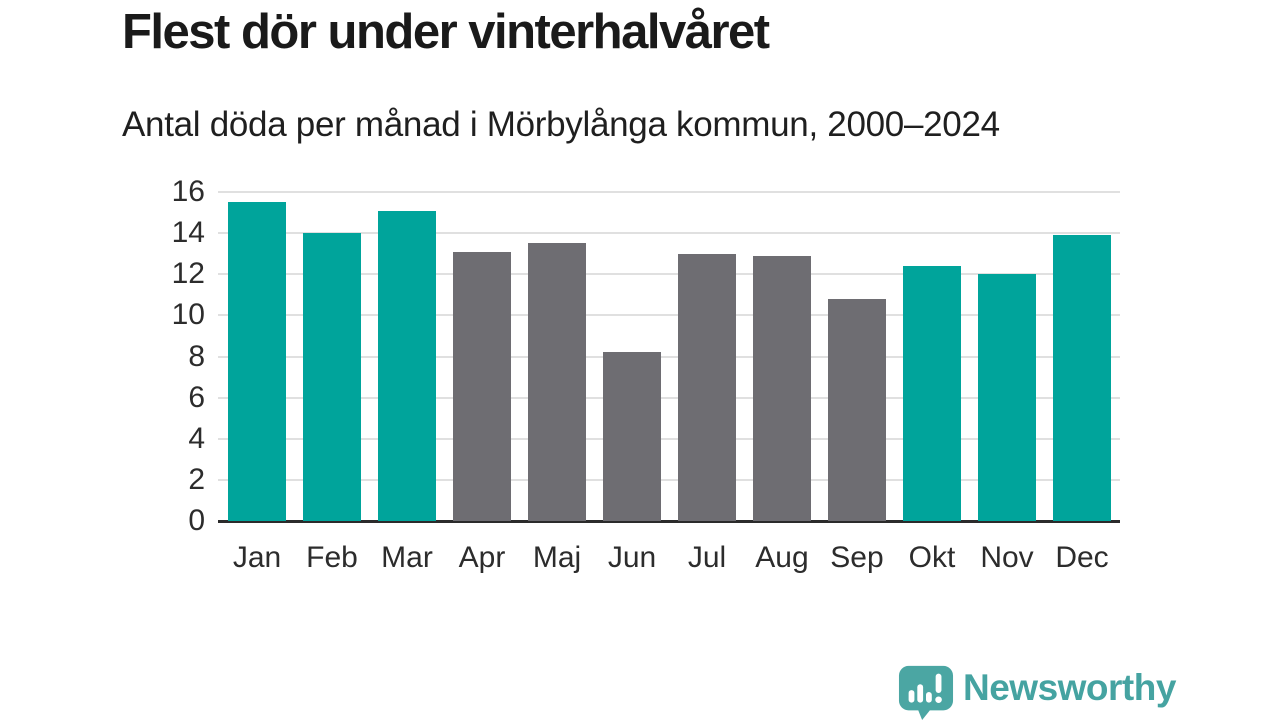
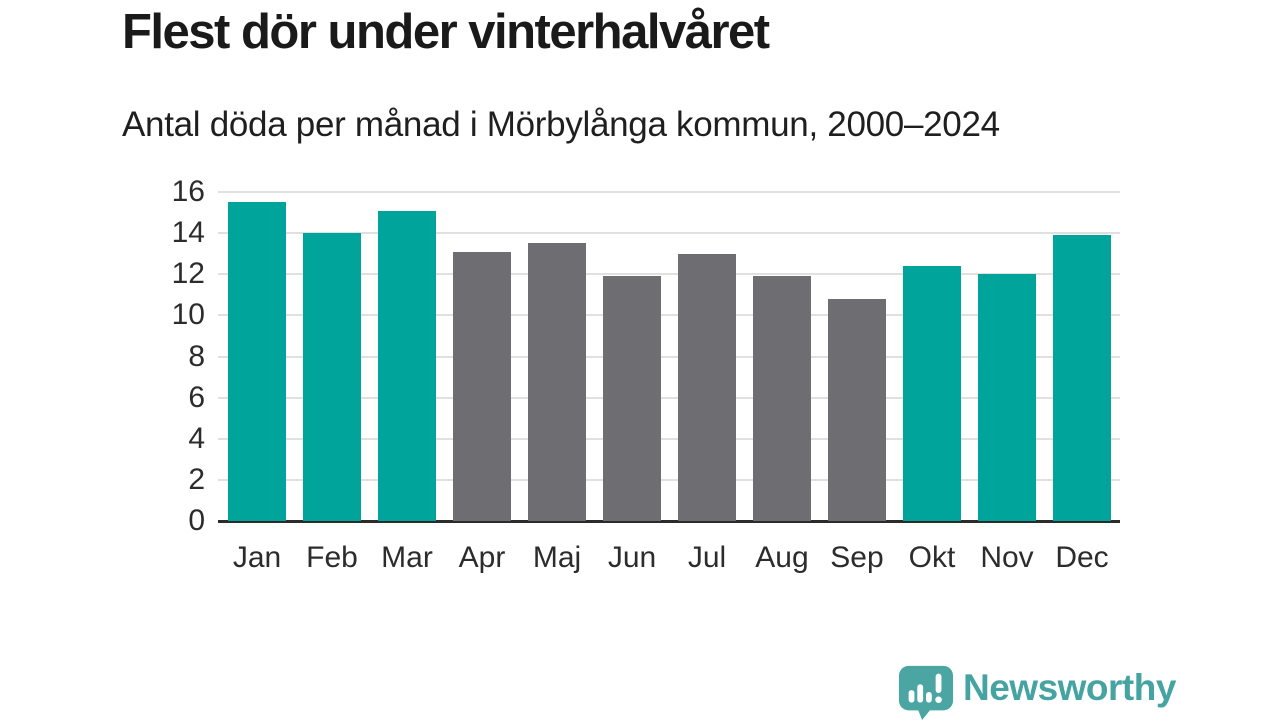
Jun: 8.2 -> 11.9
Aug: 12.9 -> 11.9
